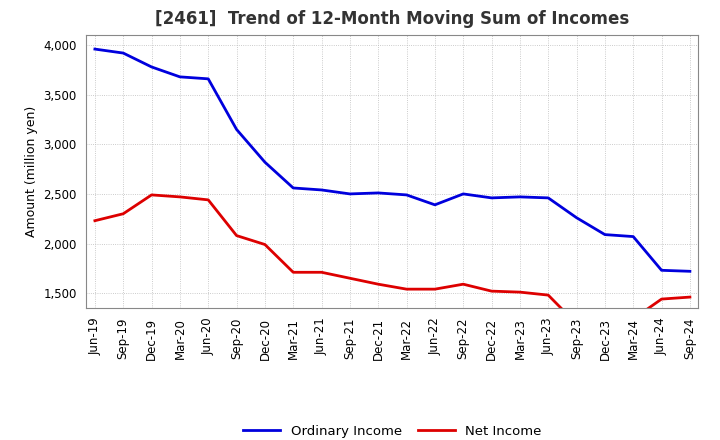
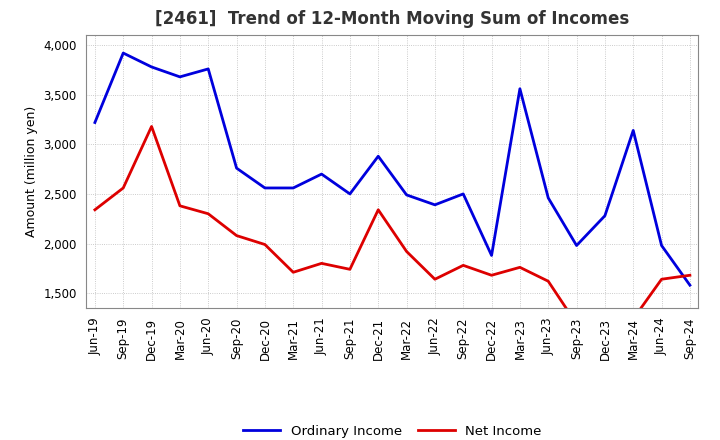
Ordinary Income/Jun-19: 3,960 -> 3,220
Net Income/Jun-19: 2,230 -> 2,340
Net Income/Sep-19: 2,300 -> 2,560
Net Income/Dec-19: 2,490 -> 3,180
Net Income/Mar-20: 2,470 -> 2,380
Ordinary Income/Jun-20: 3,660 -> 3,760
Net Income/Jun-20: 2,440 -> 2,300
Ordinary Income/Sep-20: 3,150 -> 2,760
Ordinary Income/Dec-20: 2,820 -> 2,560
Ordinary Income/Jun-21: 2,540 -> 2,700
Net Income/Jun-21: 1,710 -> 1,800
Net Income/Sep-21: 1,650 -> 1,740
Ordinary Income/Dec-21: 2,510 -> 2,880
Net Income/Dec-21: 1,590 -> 2,340
Net Income/Mar-22: 1,540 -> 1,920
Net Income/Jun-22: 1,540 -> 1,640
Net Income/Sep-22: 1,590 -> 1,780
Ordinary Income/Dec-22: 2,460 -> 1,880
Net Income/Dec-22: 1,520 -> 1,680
Ordinary Income/Mar-23: 2,470 -> 3,560
Net Income/Mar-23: 1,510 -> 1,760
Net Income/Jun-23: 1,480 -> 1,620
Ordinary Income/Sep-23: 2,260 -> 1,980
Ordinary Income/Dec-23: 2,090 -> 2,280
Ordinary Income/Mar-24: 2,070 -> 3,140
Ordinary Income/Jun-24: 1,730 -> 1,980
Net Income/Jun-24: 1,440 -> 1,640
Ordinary Income/Sep-24: 1,720 -> 1,580
Net Income/Sep-24: 1,460 -> 1,680
